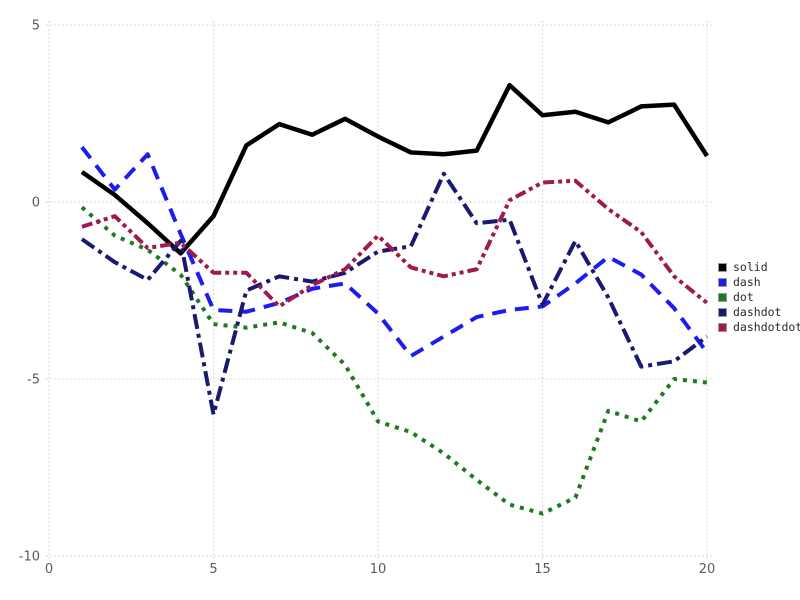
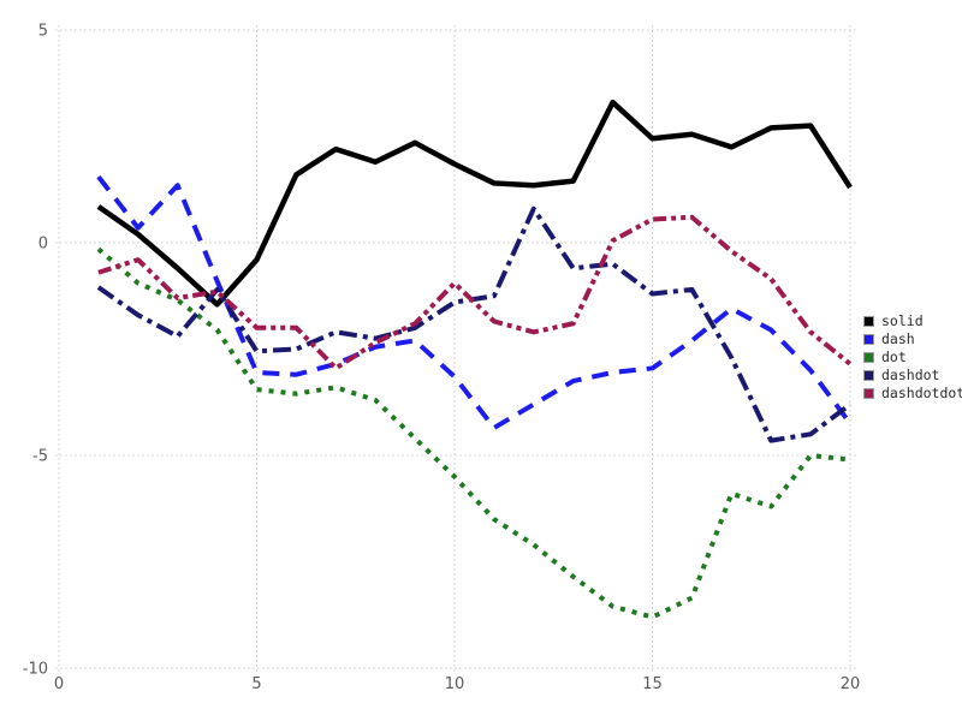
dashdot/5: -6.0 -> -2.5
dot/10: -6.2 -> -5.5
dashdot/15: -2.9 -> -1.2
